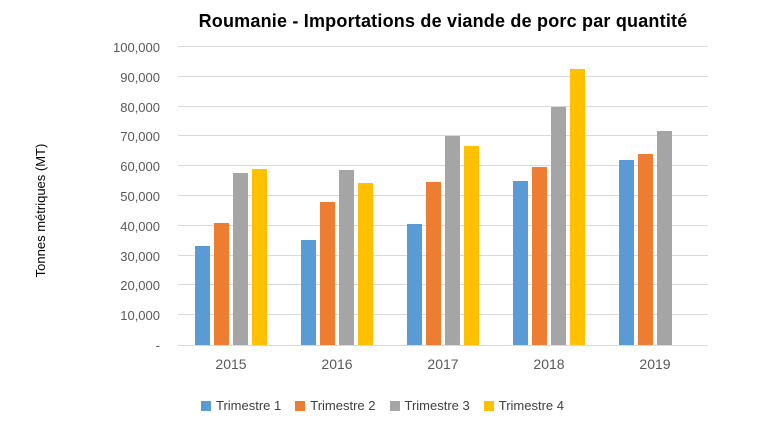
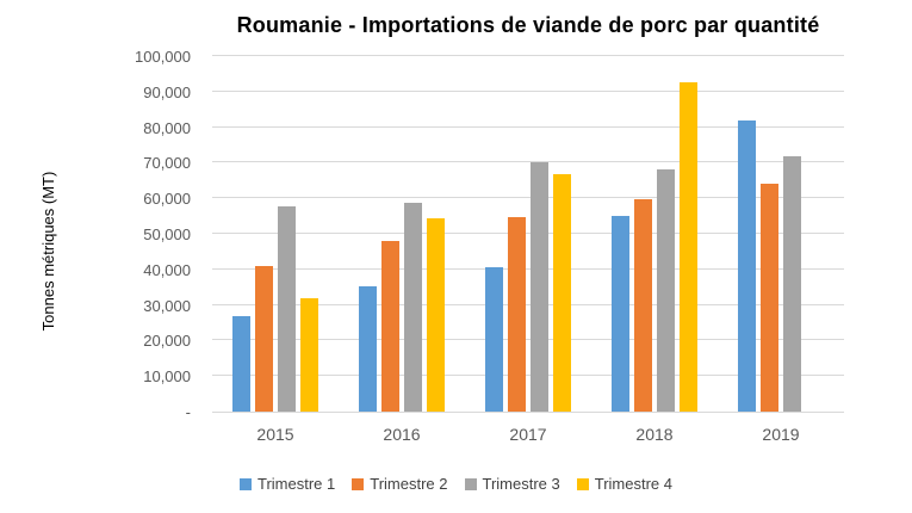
Trimestre 1/2015: 33000 -> 27000
Trimestre 4/2015: 59000 -> 32000
Trimestre 3/2018: 80000 -> 68000
Trimestre 1/2019: 62000 -> 82000
